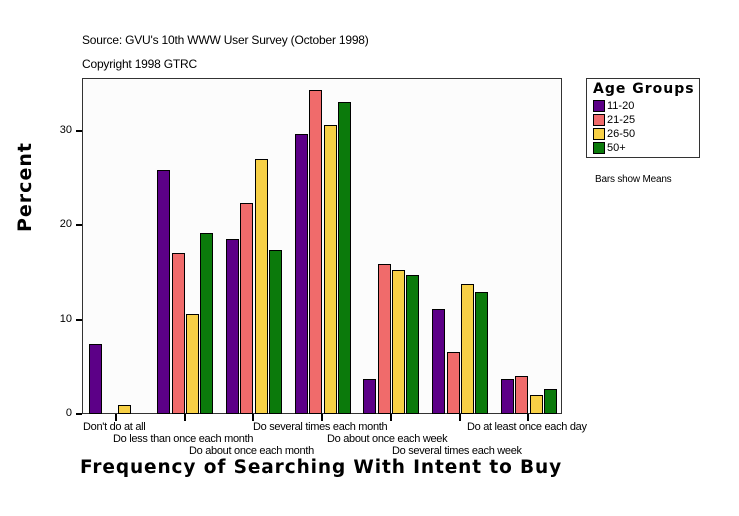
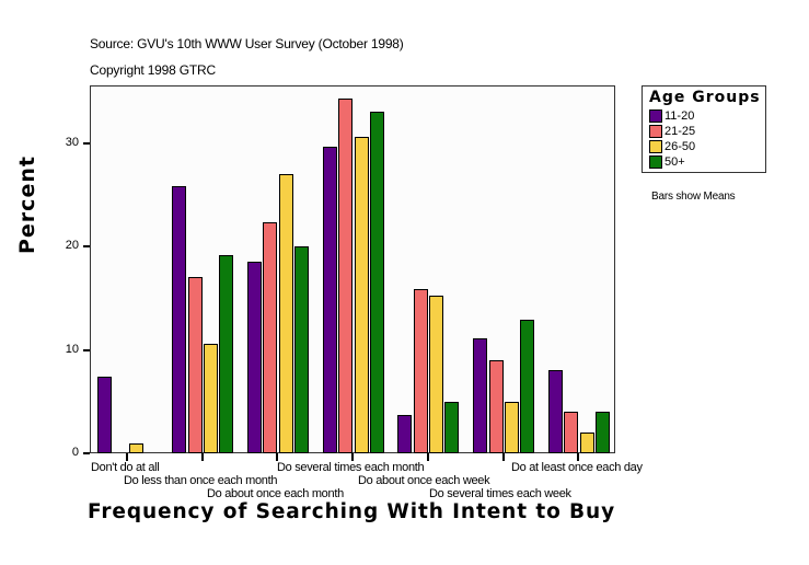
50+/Do about once each month: 17 -> 20
50+/Do about once each week: 15 -> 5
21-25/Do several times each week: 7 -> 9
26-50/Do several times each week: 14 -> 5
11-20/Do at least once each day: 4 -> 8
50+/Do at least once each day: 3 -> 4
